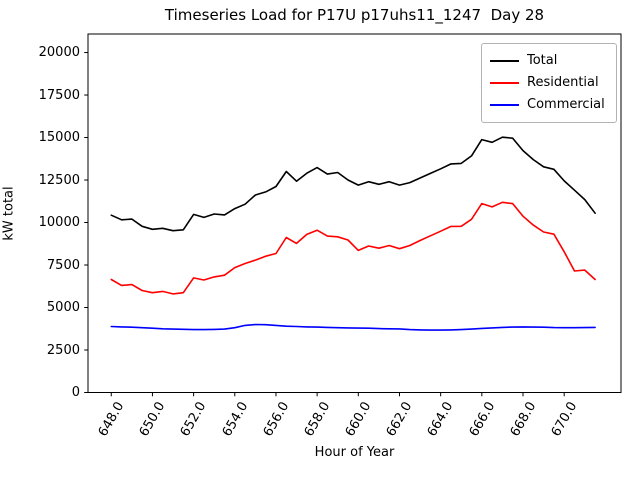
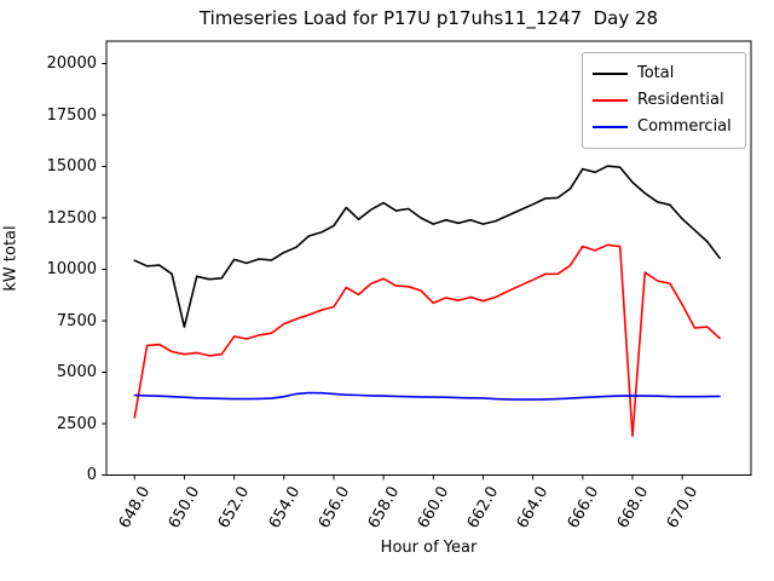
Residential/648.0: 6600 -> 2800
Total/650.0: 9600 -> 7200
Residential/668.0: 10400 -> 1900
